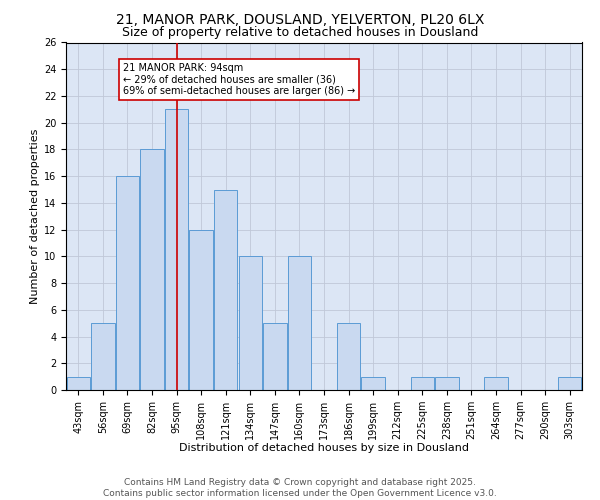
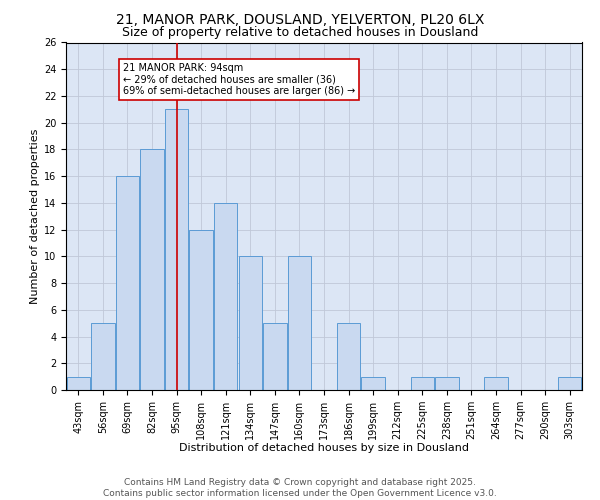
121sqm: 15 -> 14
